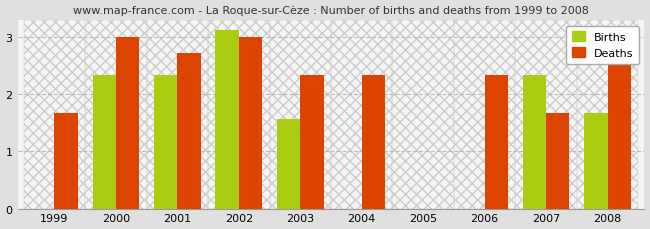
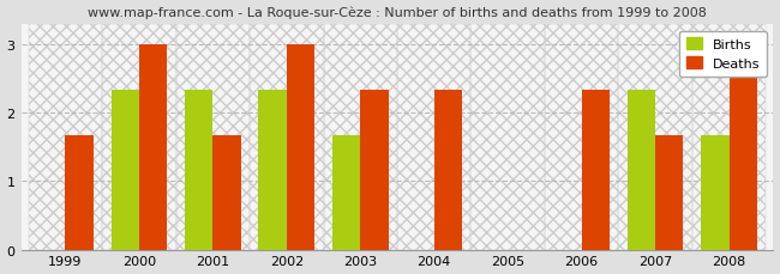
Deaths/2001: 2.72 -> 1.67
Births/2002: 3.12 -> 2.33
Births/2003: 1.56 -> 1.67
